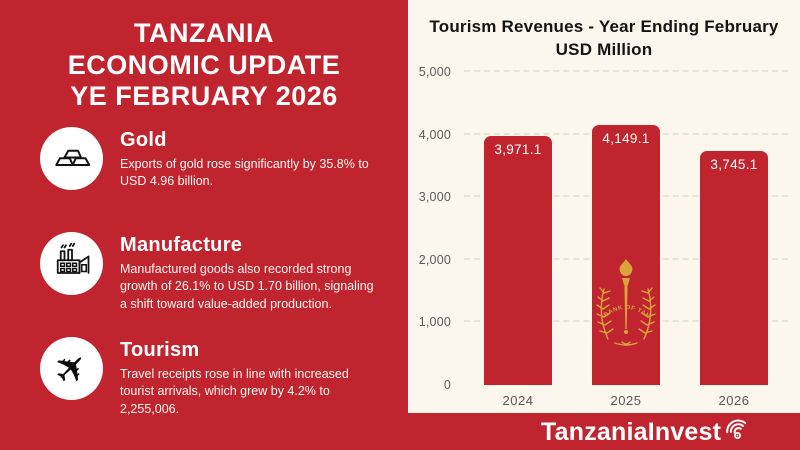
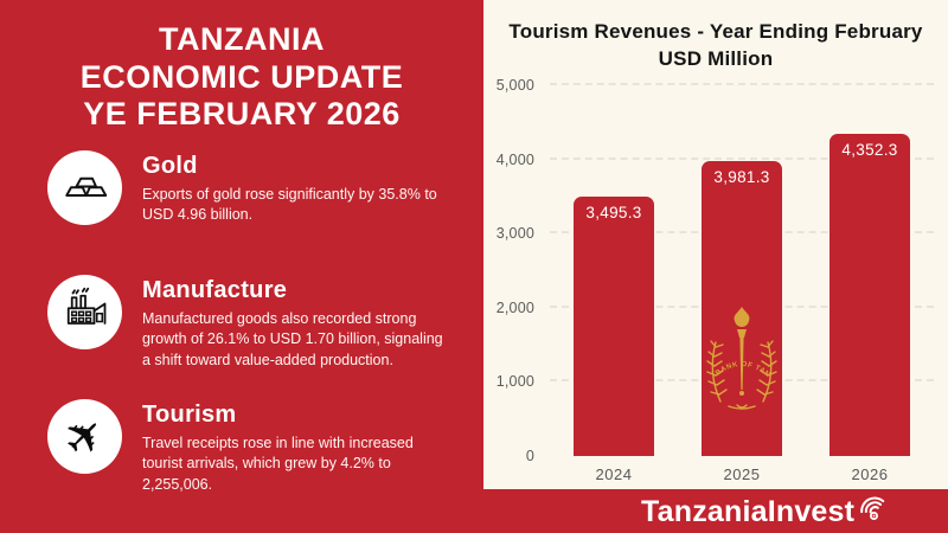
2024: 3,971.1 -> 3,495.3
2025: 4,149.1 -> 3,981.3
2026: 3,745.1 -> 4,352.3
